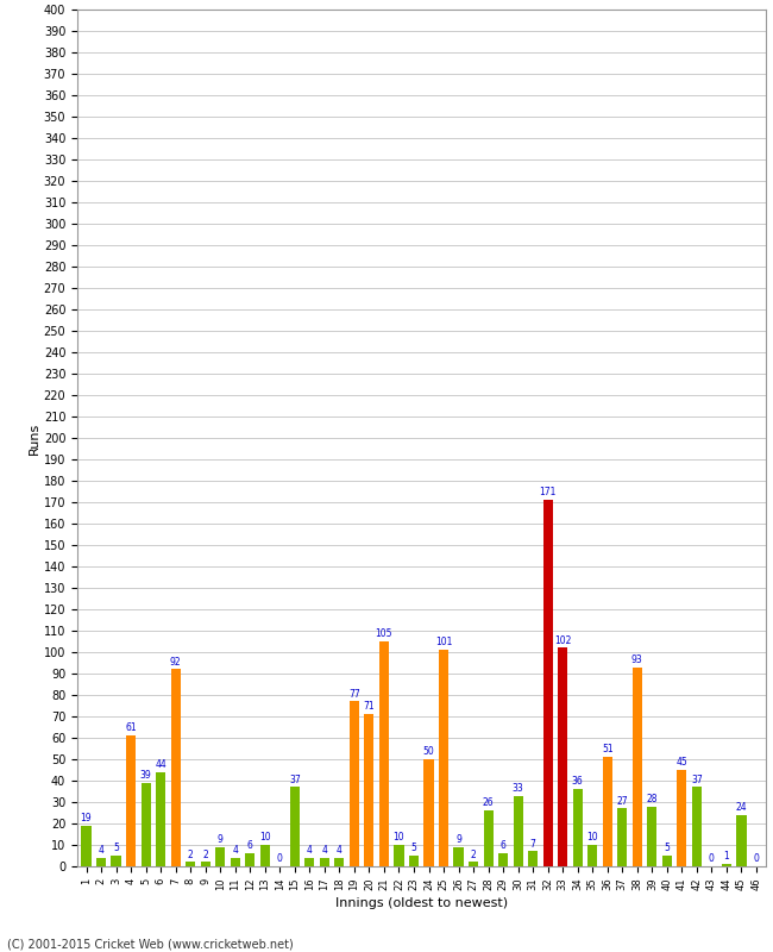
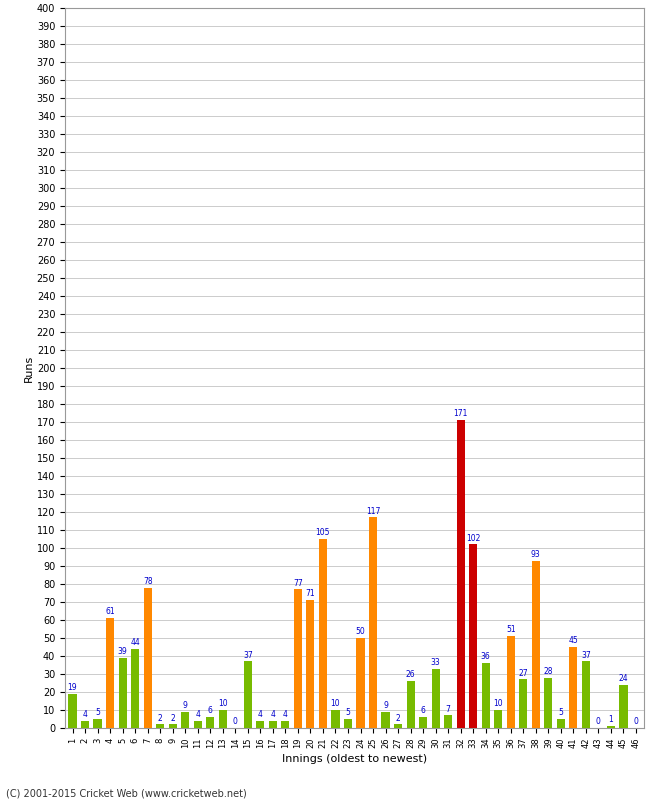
7: 92 -> 78
25: 101 -> 117
